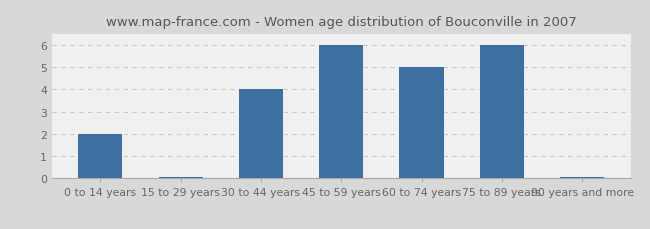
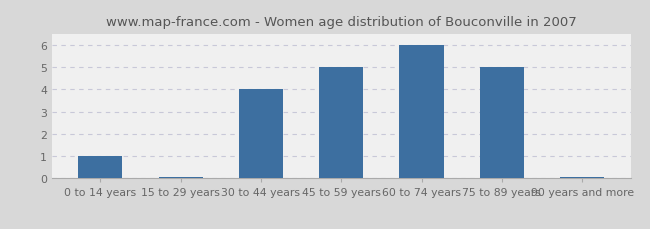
0 to 14 years: 2.00 -> 1.00
45 to 59 years: 6.00 -> 5.00
60 to 74 years: 5.00 -> 6.00
75 to 89 years: 6.00 -> 5.00
